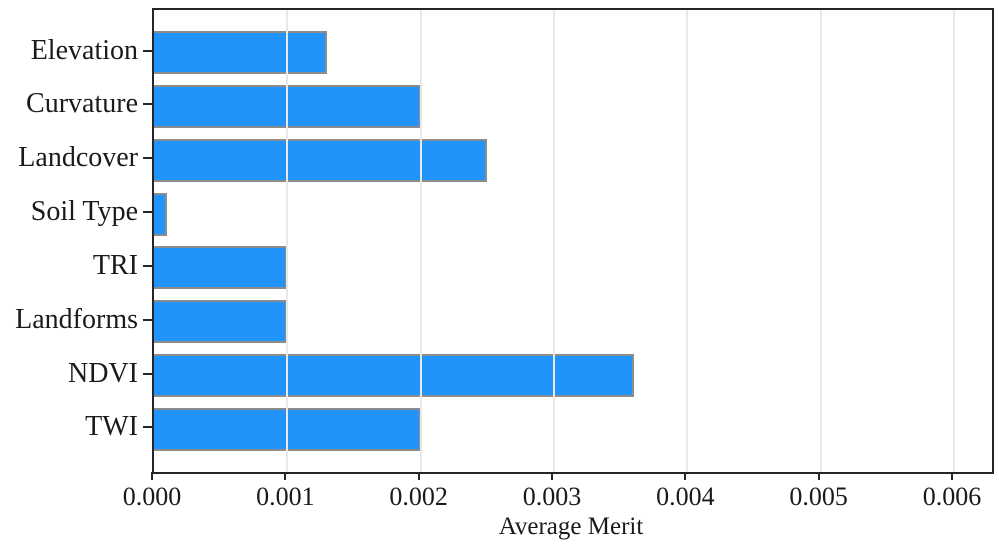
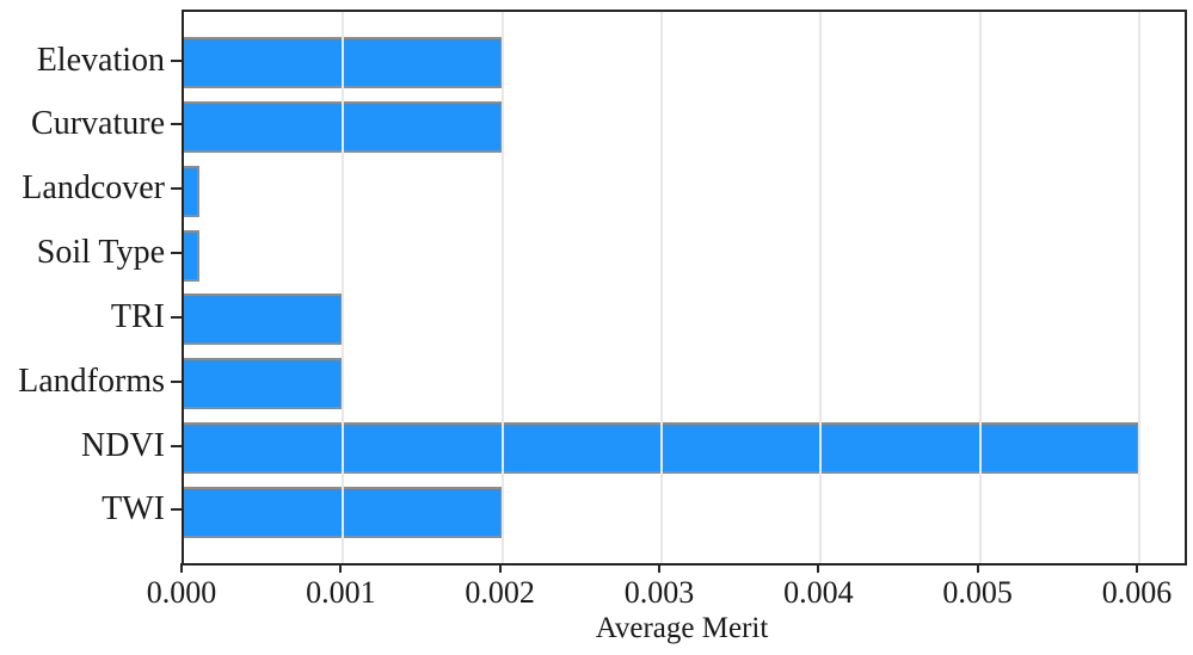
Elevation: 0.0013 -> 0.0020
Landcover: 0.0025 -> 0.0001
NDVI: 0.0036 -> 0.0060
